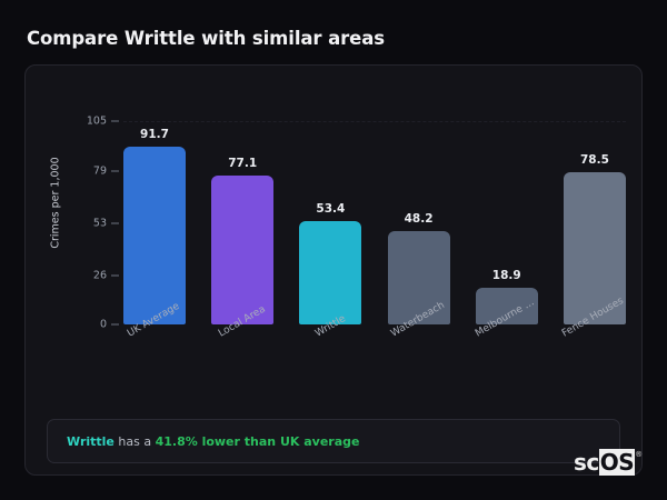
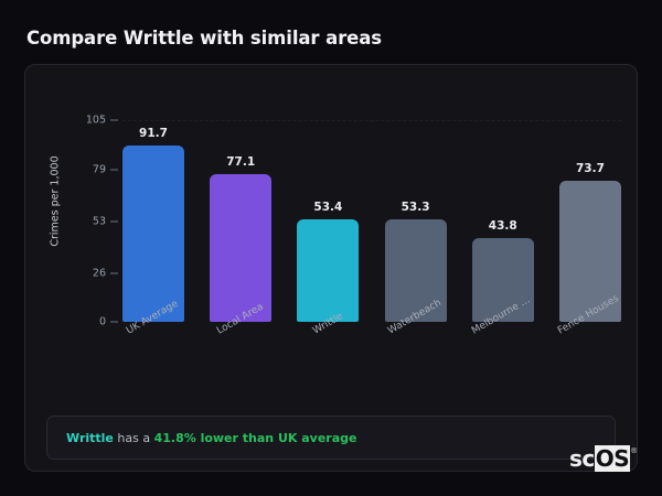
Waterbeach: 48.2 -> 53.3
Melbourne …: 18.9 -> 43.8
Fence Houses: 78.5 -> 73.7
